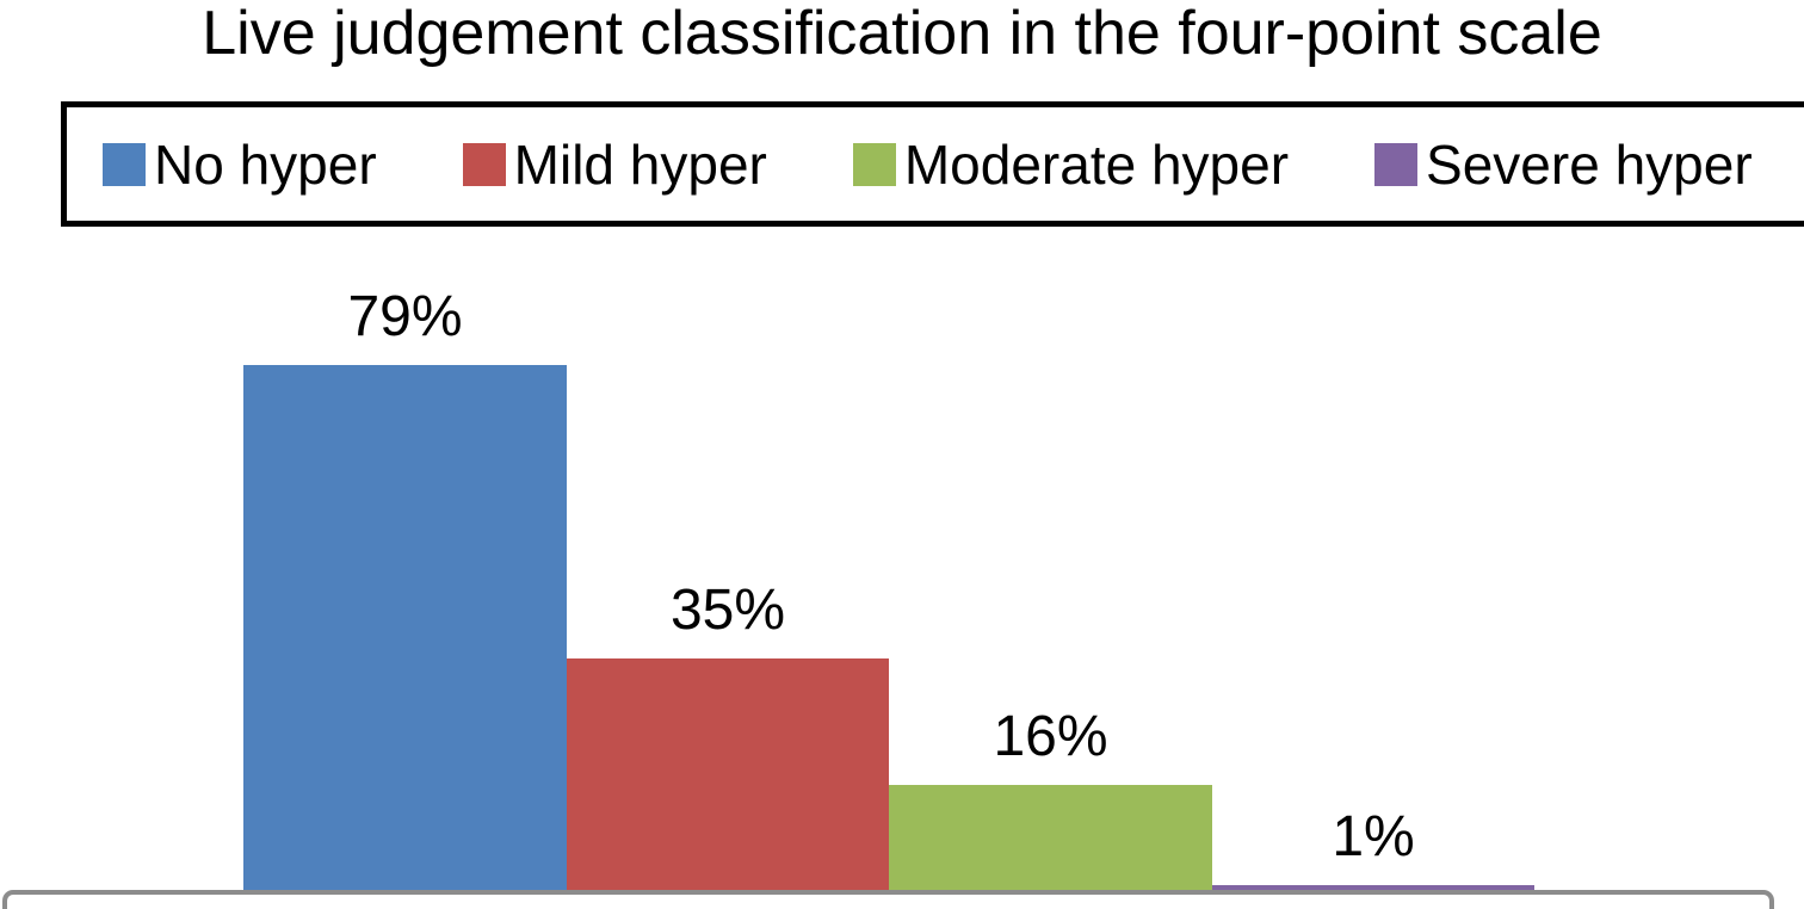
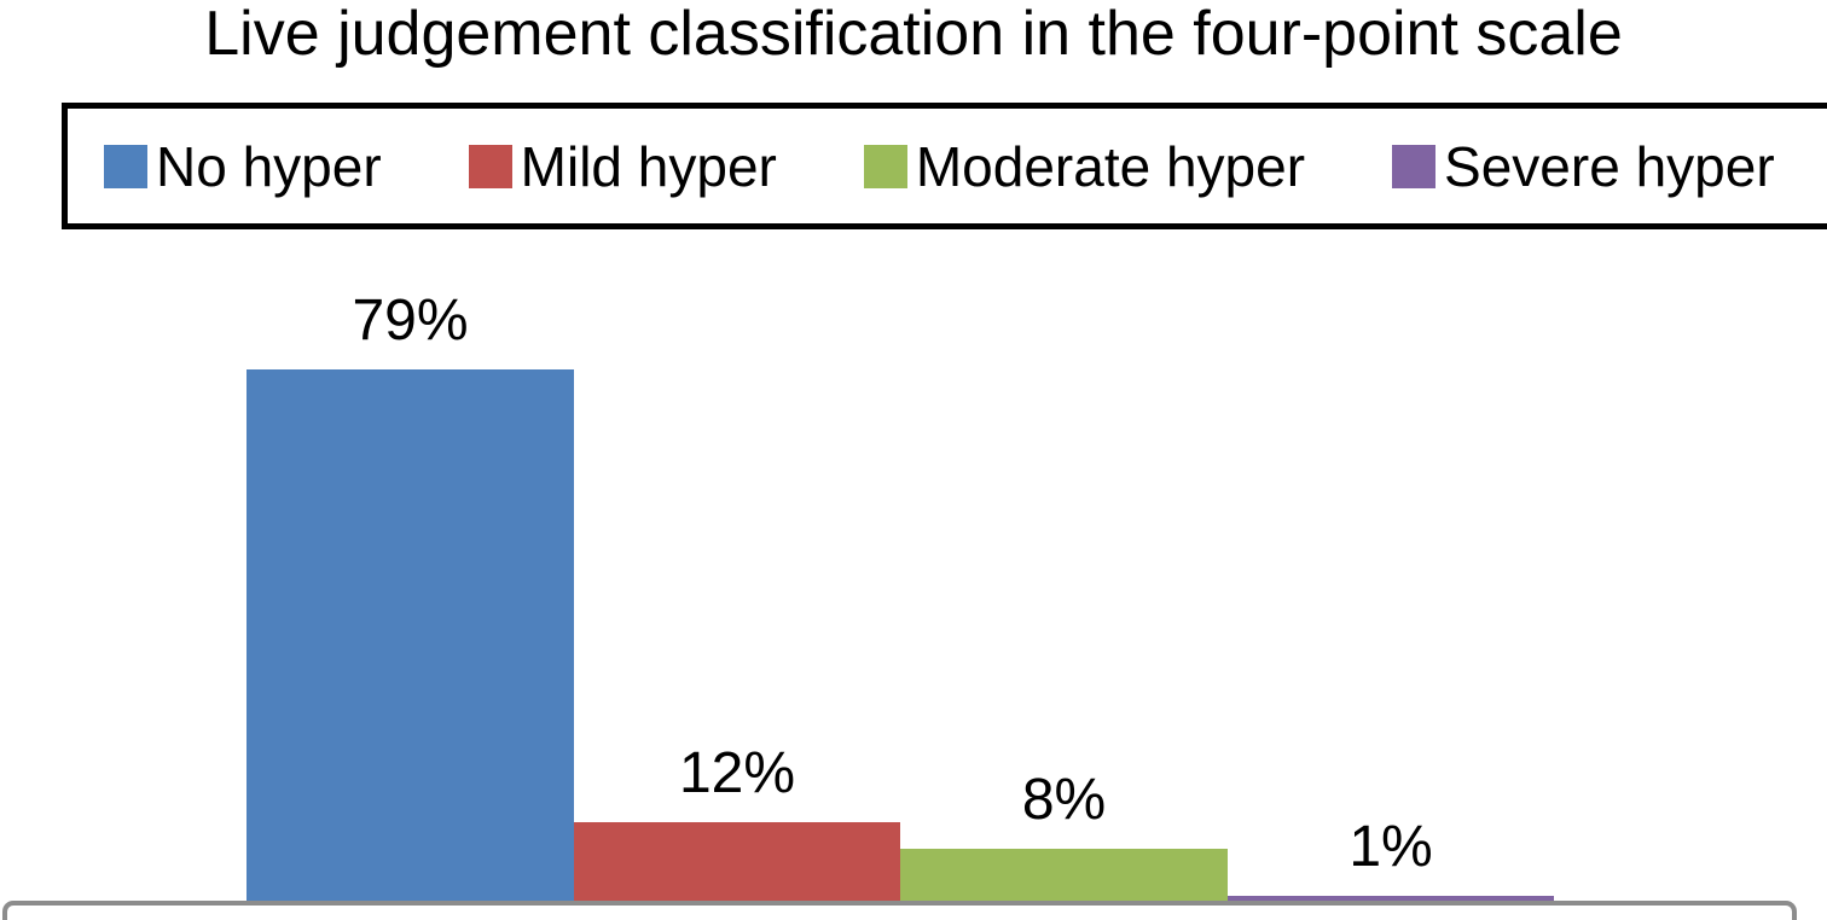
Mild hyper: 35% -> 12%
Moderate hyper: 16% -> 8%
